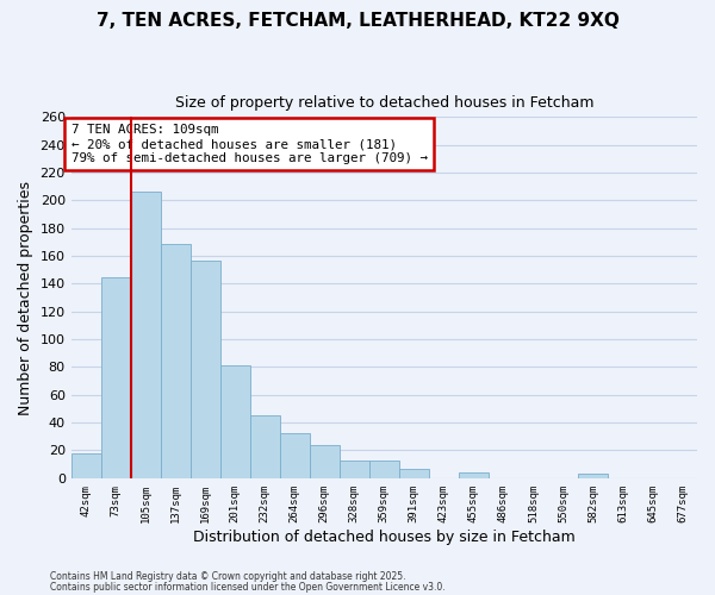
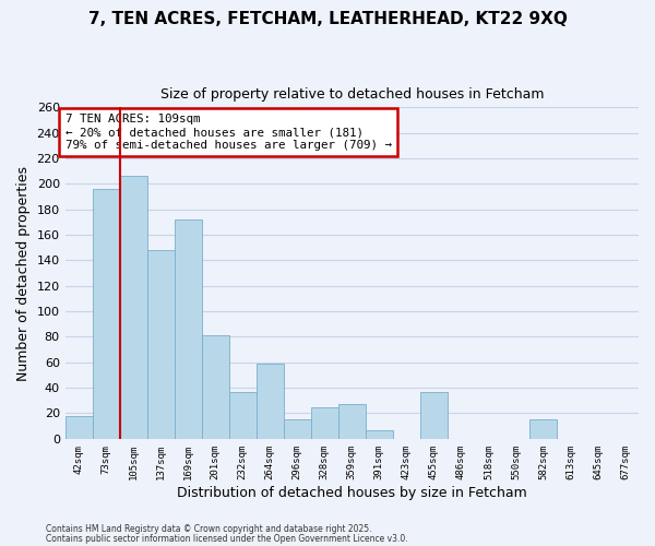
73sqm: 145 -> 196
137sqm: 169 -> 148
169sqm: 157 -> 172
232sqm: 45 -> 37
264sqm: 32 -> 59
296sqm: 24 -> 15
328sqm: 13 -> 25
359sqm: 13 -> 27
455sqm: 4 -> 37
582sqm: 3 -> 15
